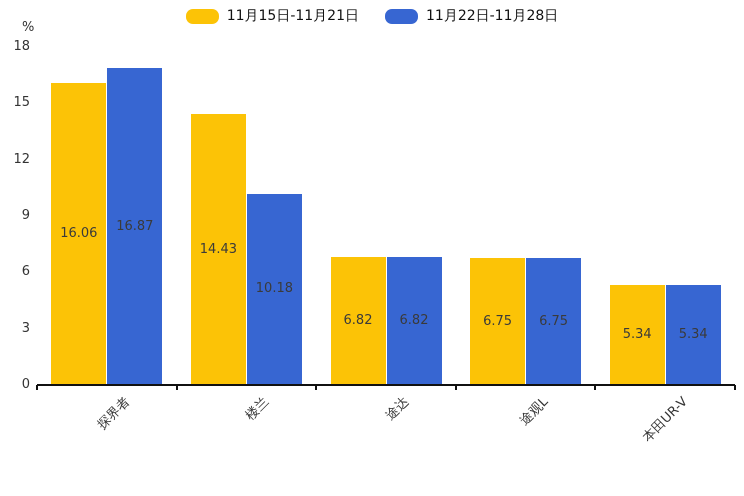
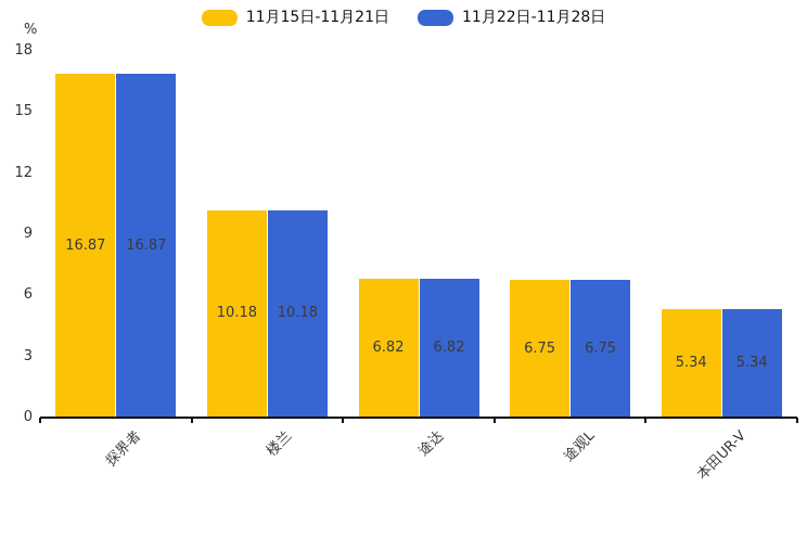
11月15日-11月21日/探界者: 16.06 -> 16.87
11月15日-11月21日/楼兰: 14.43 -> 10.18
